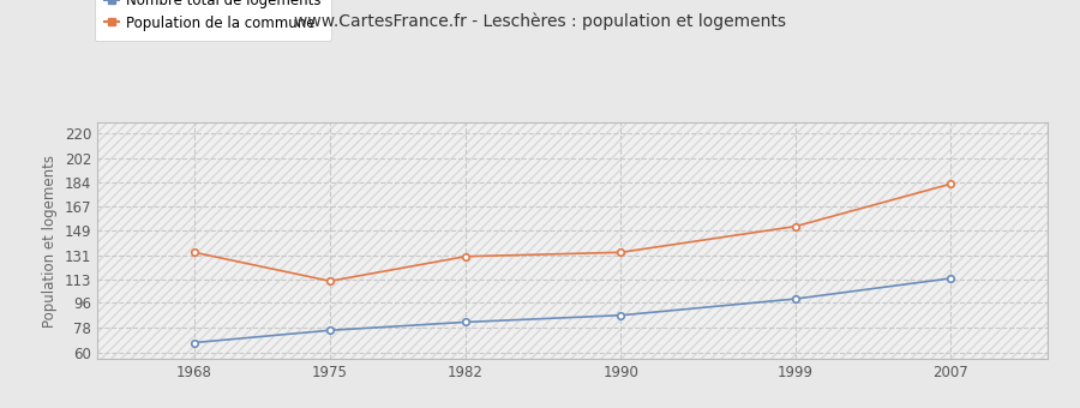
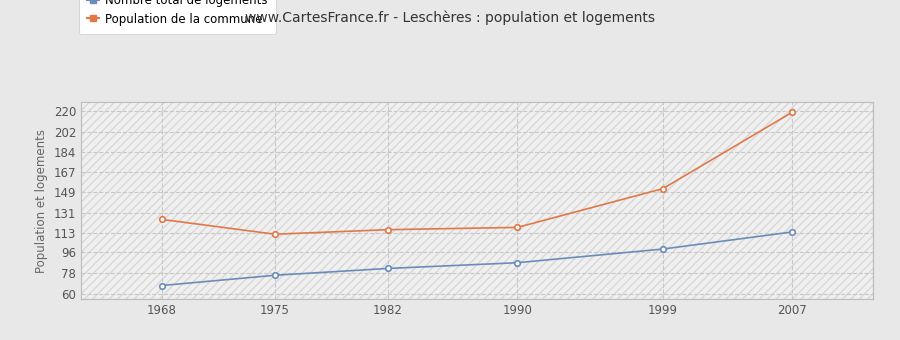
Population de la commune/1968: 133 -> 125
Population de la commune/1982: 130 -> 116
Population de la commune/1990: 133 -> 118
Population de la commune/2007: 183 -> 219
